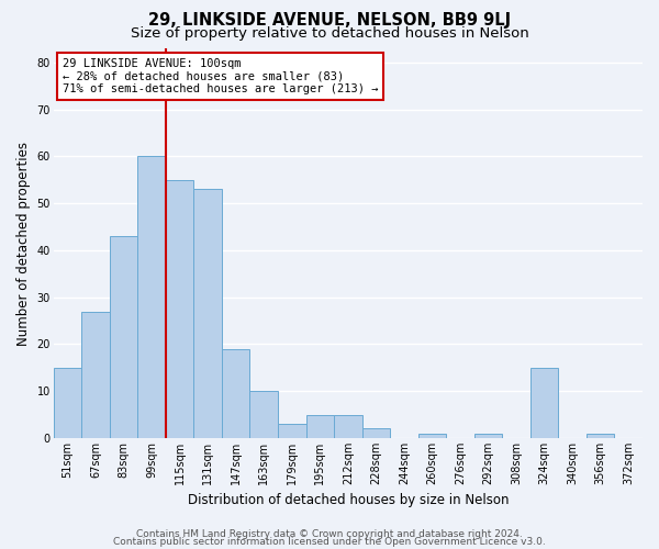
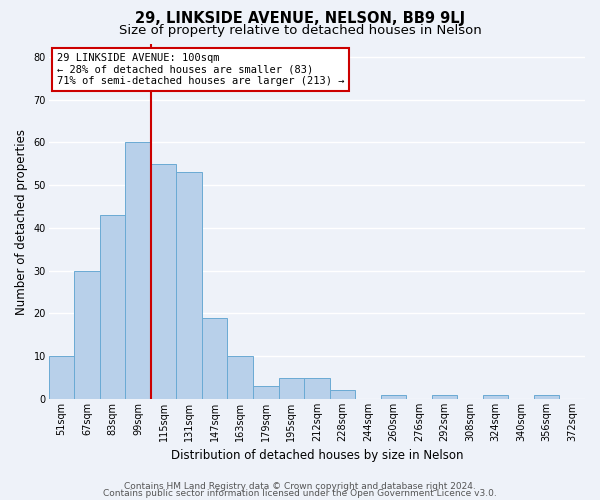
51sqm: 15 -> 10
67sqm: 27 -> 30
324sqm: 15 -> 1
